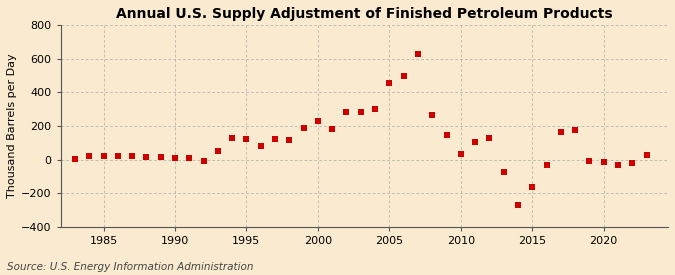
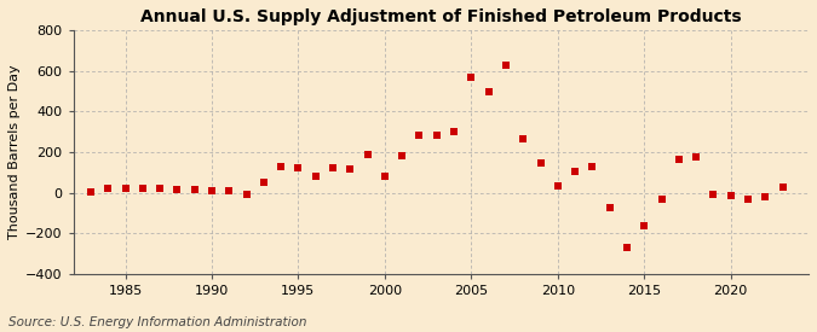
2000: 230 -> 80
2005: 460 -> 570
